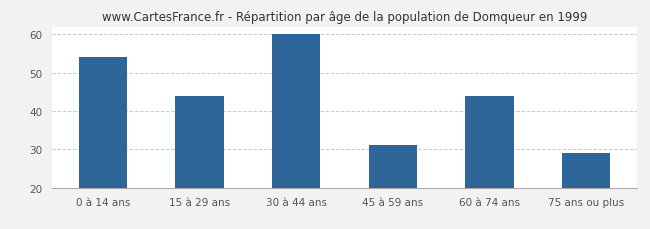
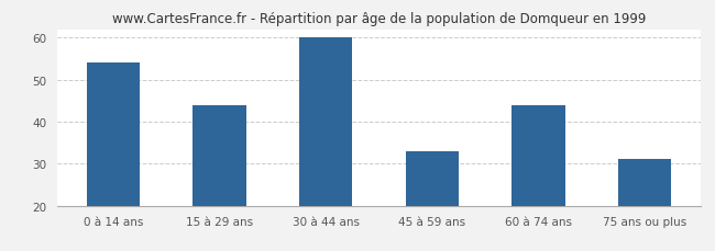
45 à 59 ans: 31 -> 33
75 ans ou plus: 29 -> 31
